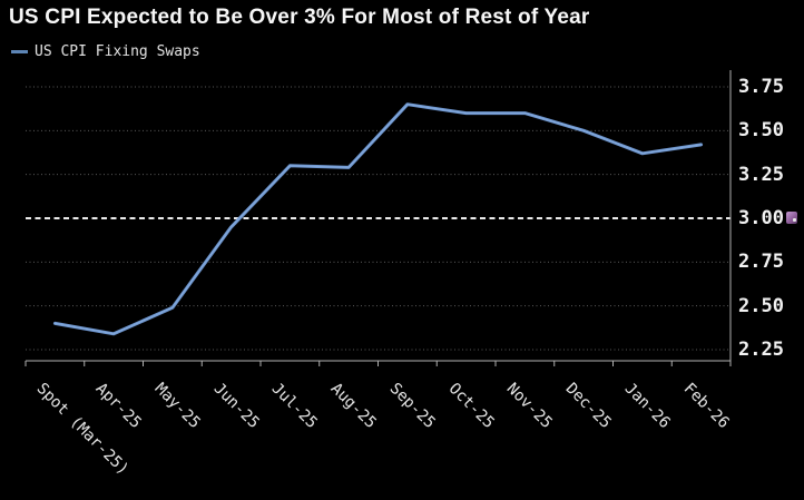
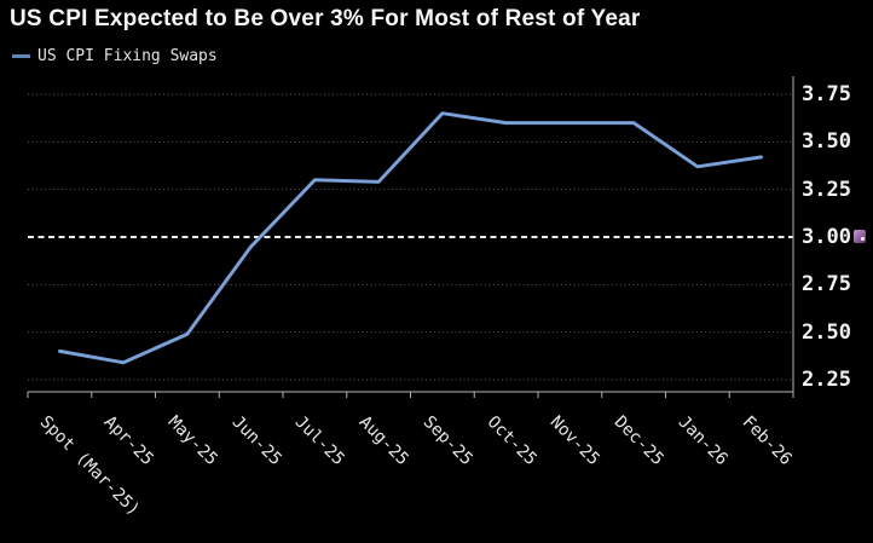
Dec-25: 3.50 -> 3.60
